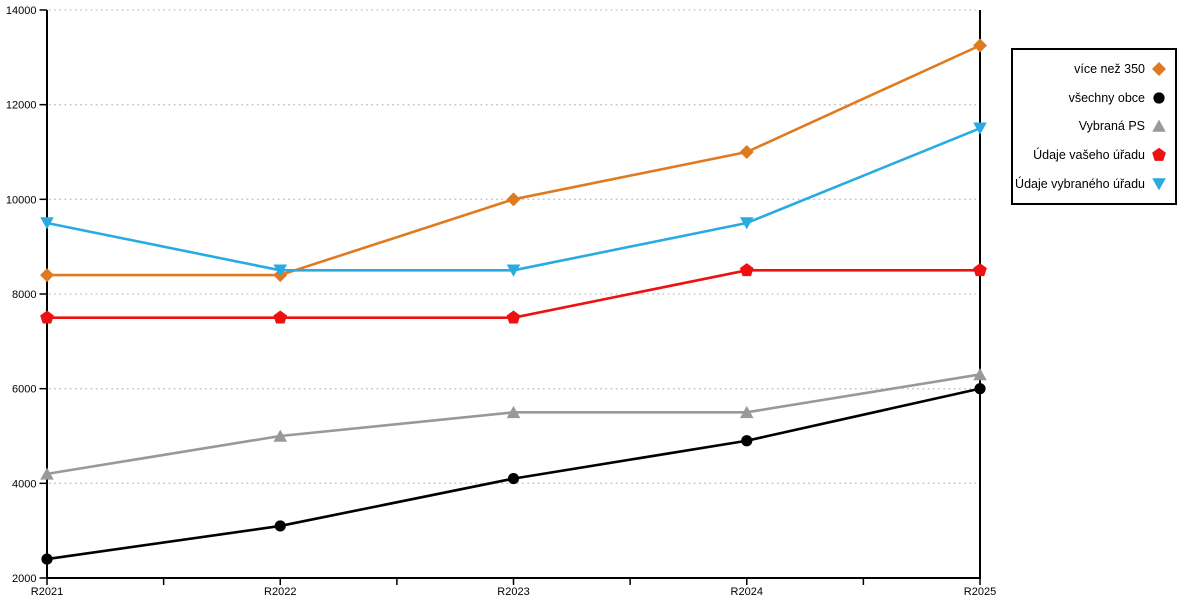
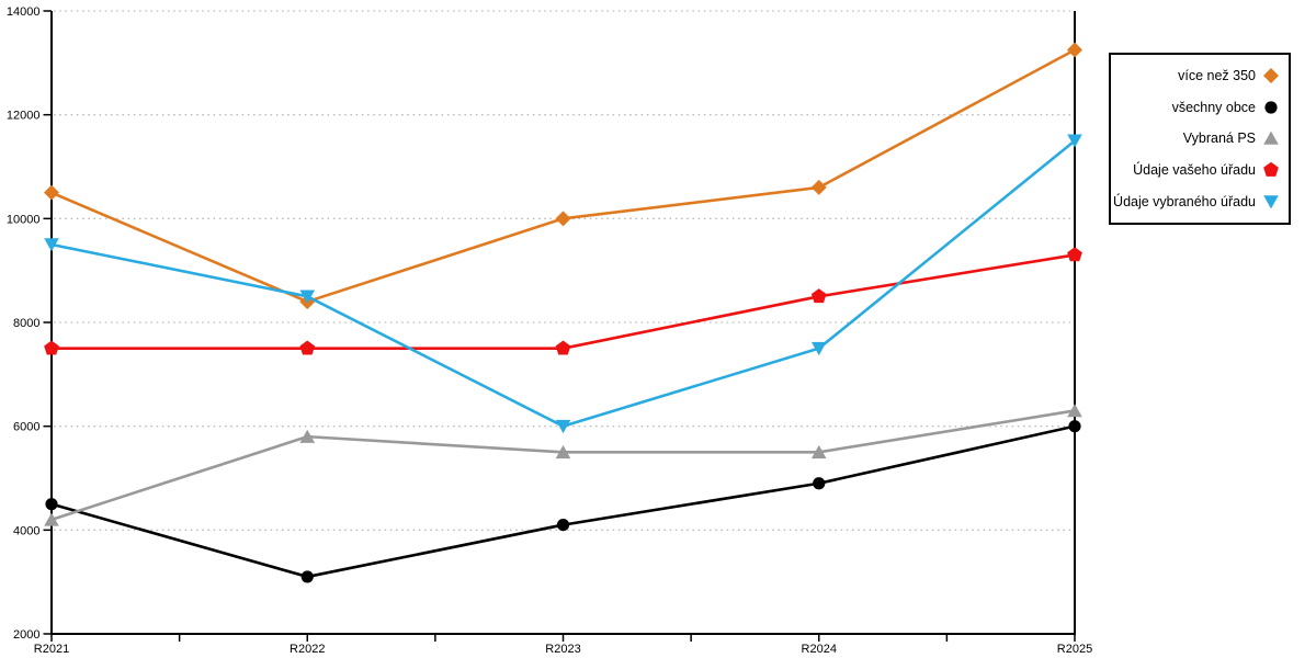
více než 350/R2021: 8400 -> 10500
všechny obce/R2021: 2400 -> 4500
Vybraná PS/R2022: 5000 -> 5800
Údaje vybraného úřadu/R2023: 8500 -> 6000
více než 350/R2024: 11000 -> 10600
Údaje vybraného úřadu/R2024: 9500 -> 7500
Údaje vašeho úřadu/R2025: 8500 -> 9300
